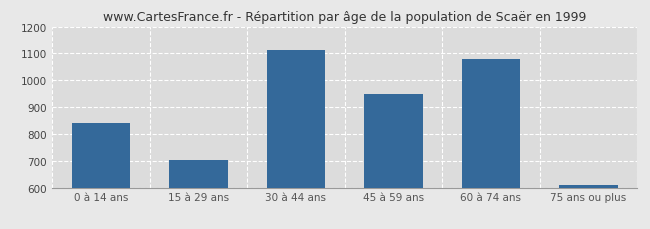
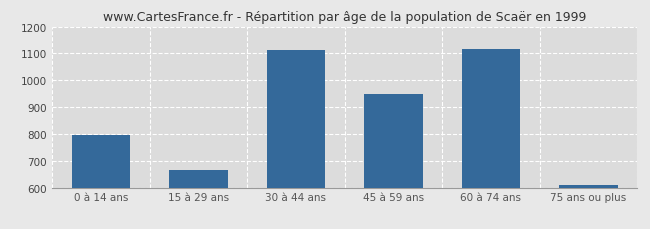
0 à 14 ans: 840 -> 795
15 à 29 ans: 703 -> 665
60 à 74 ans: 1079 -> 1115
